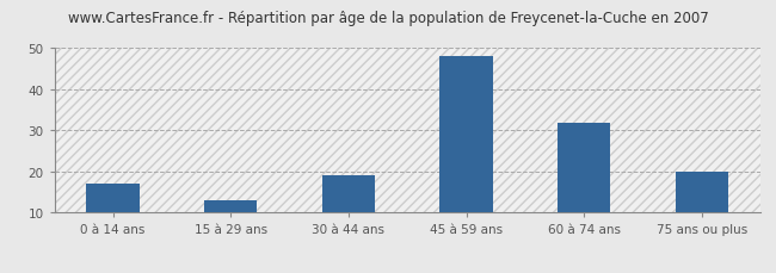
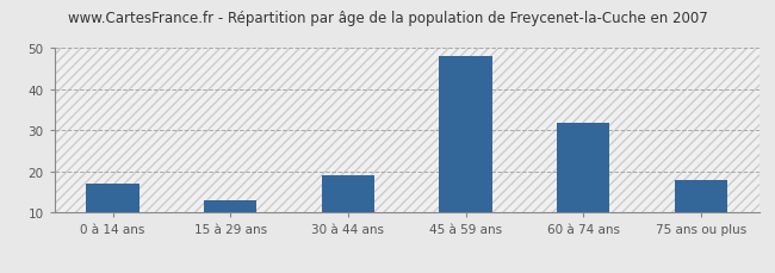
75 ans ou plus: 20 -> 18
